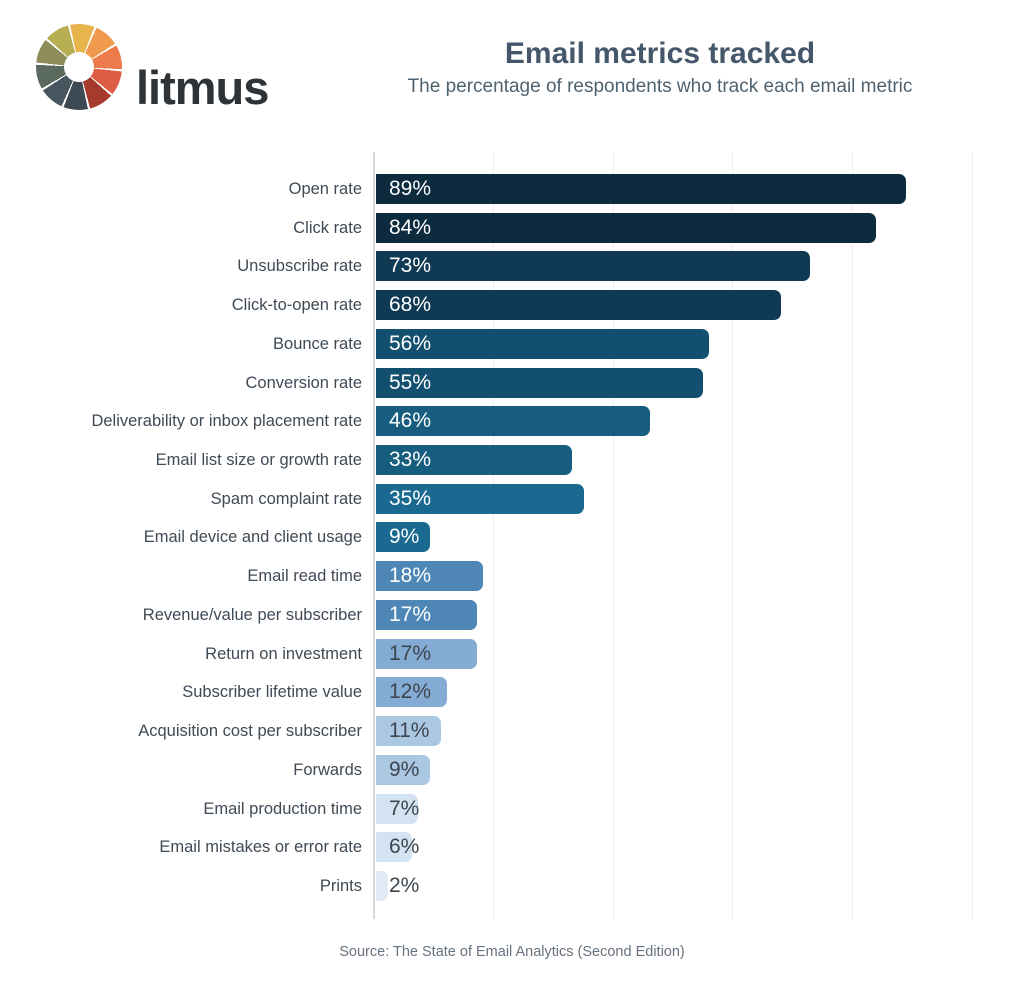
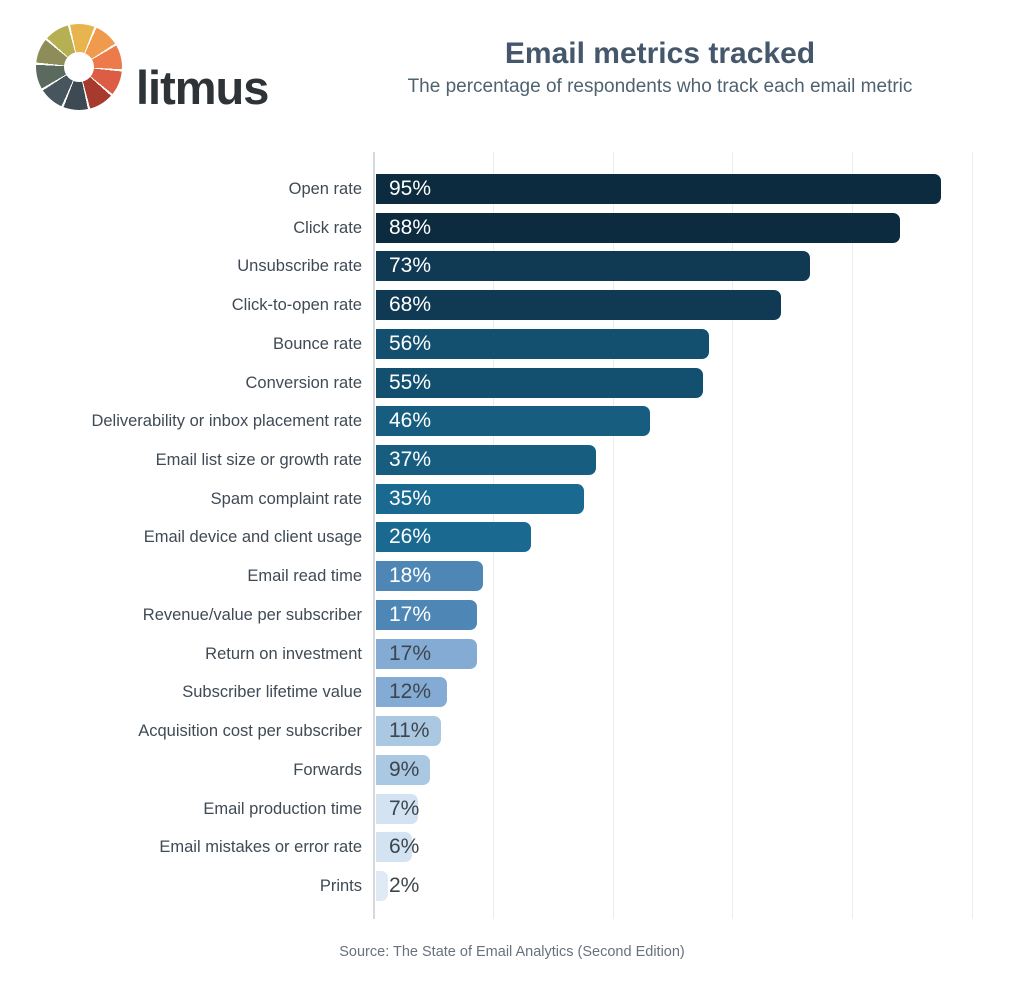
Open rate: 89% -> 95%
Click rate: 84% -> 88%
Email list size or growth rate: 33% -> 37%
Email device and client usage: 9% -> 26%
